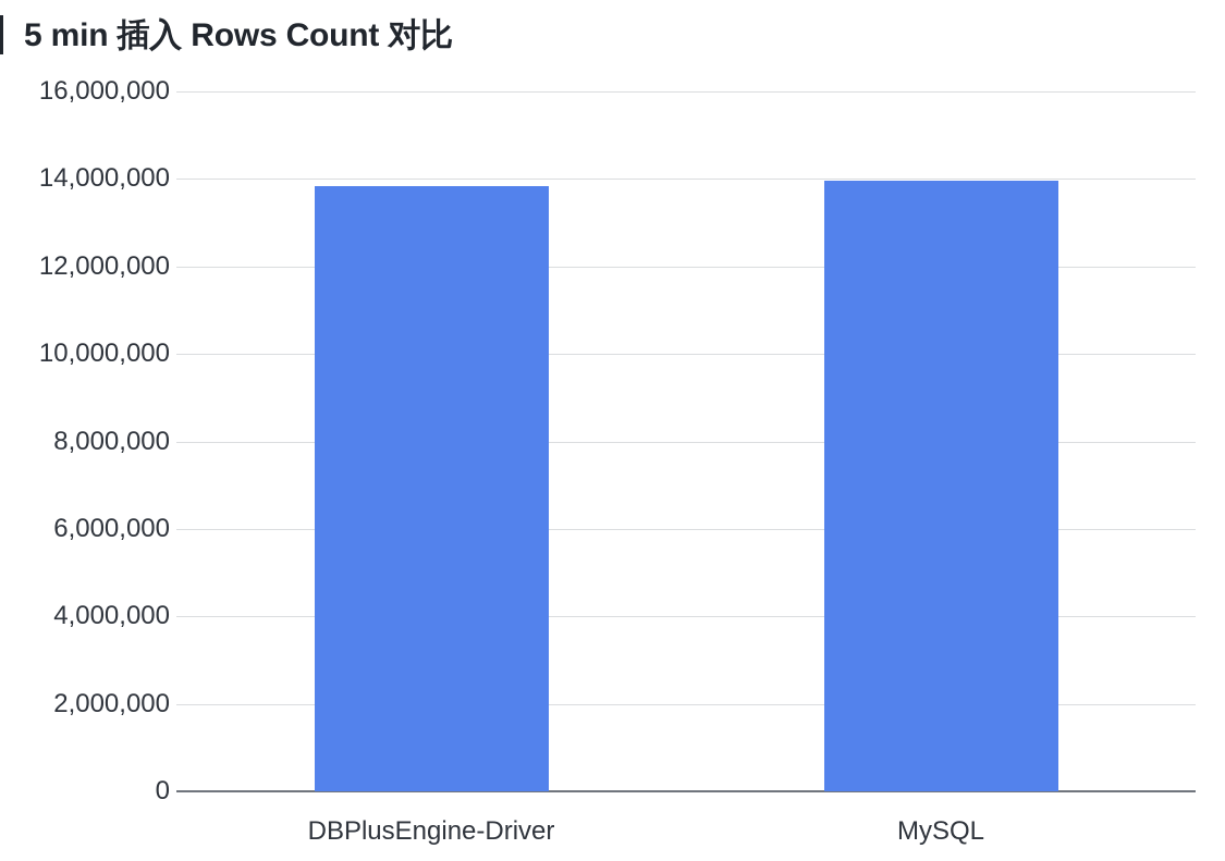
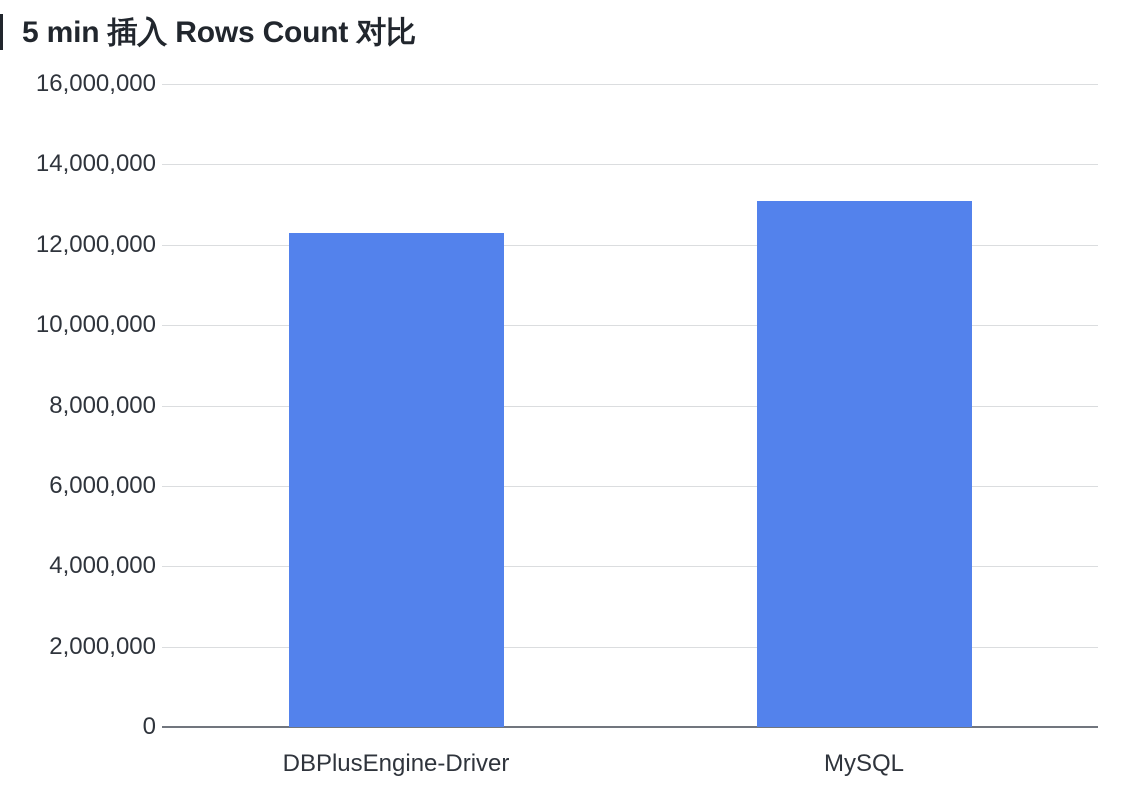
DBPlusEngine-Driver: 13800000 -> 12300000
MySQL: 14000000 -> 13100000
